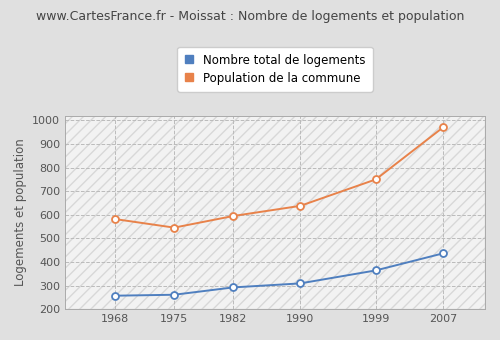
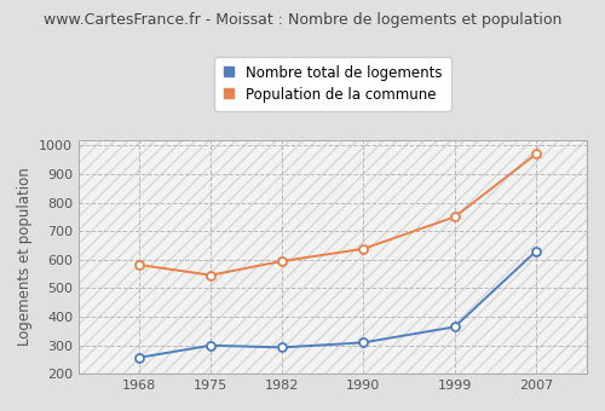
Nombre total de logements/1975: 262 -> 300
Nombre total de logements/2007: 437 -> 630
